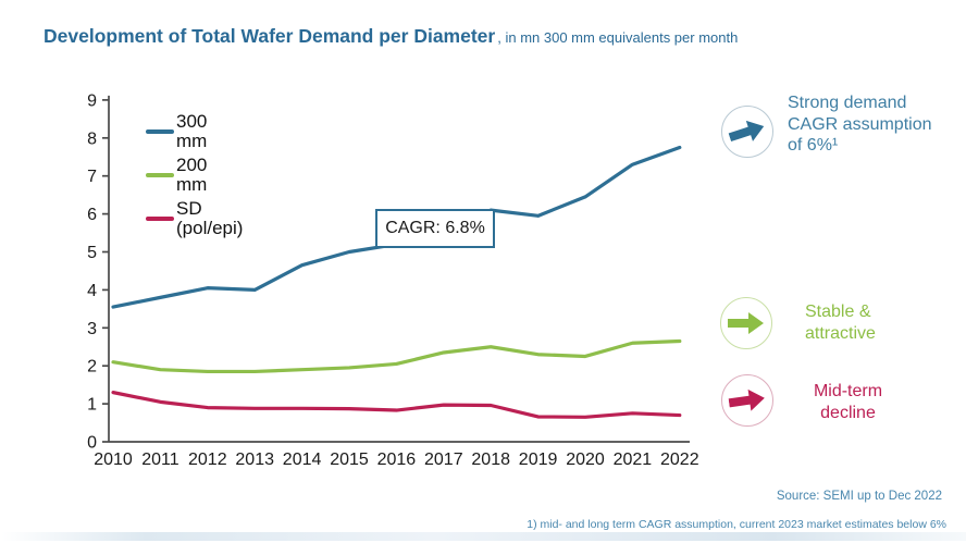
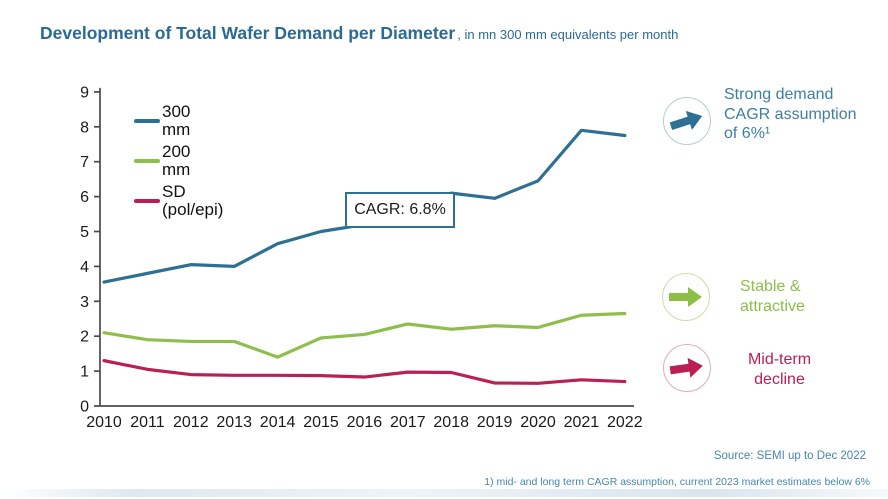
200 mm/2014: 1.9 -> 1.4
200 mm/2018: 2.5 -> 2.2
300 mm/2021: 7.3 -> 7.9
